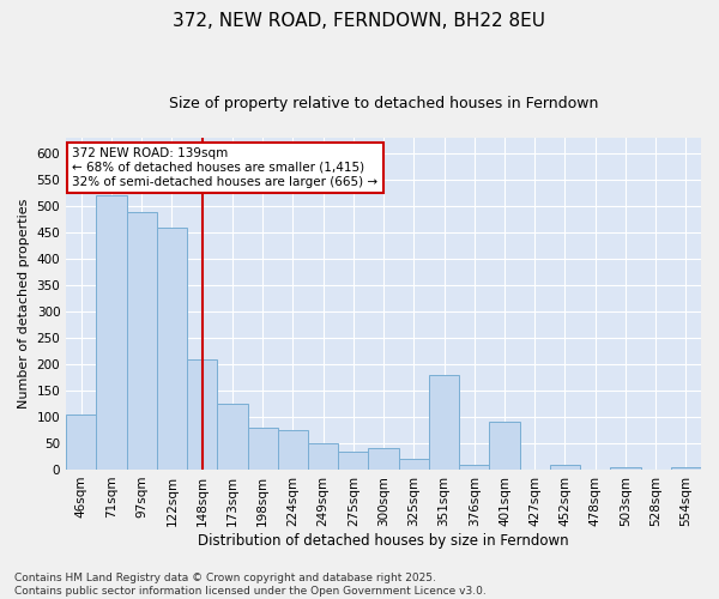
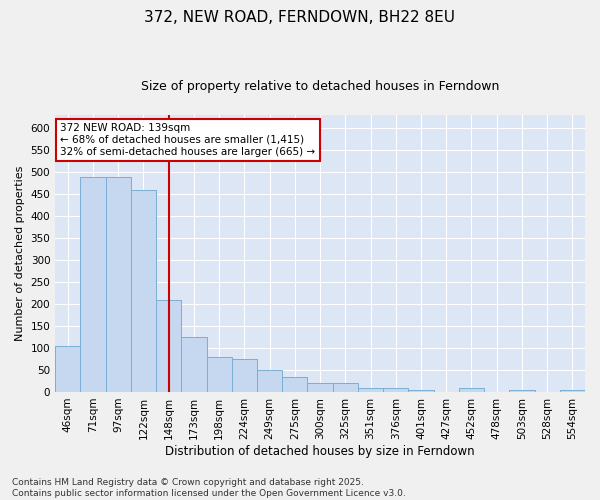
71sqm: 520 -> 490
300sqm: 40 -> 20
351sqm: 180 -> 10
401sqm: 90 -> 5
